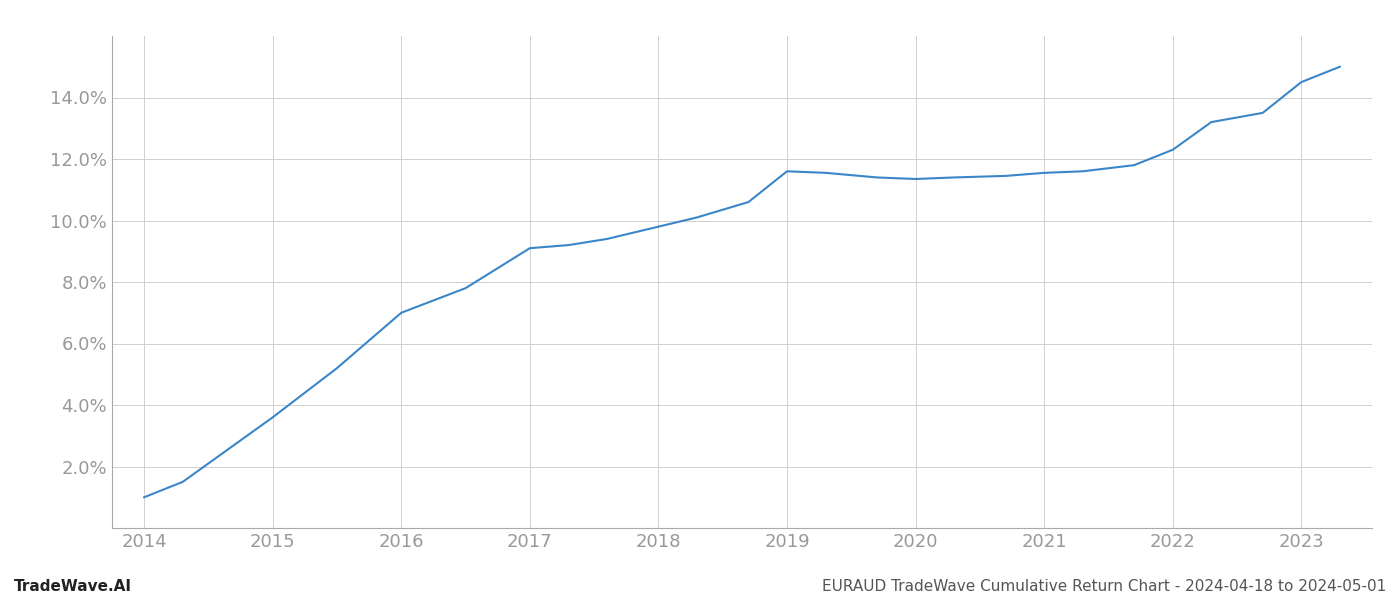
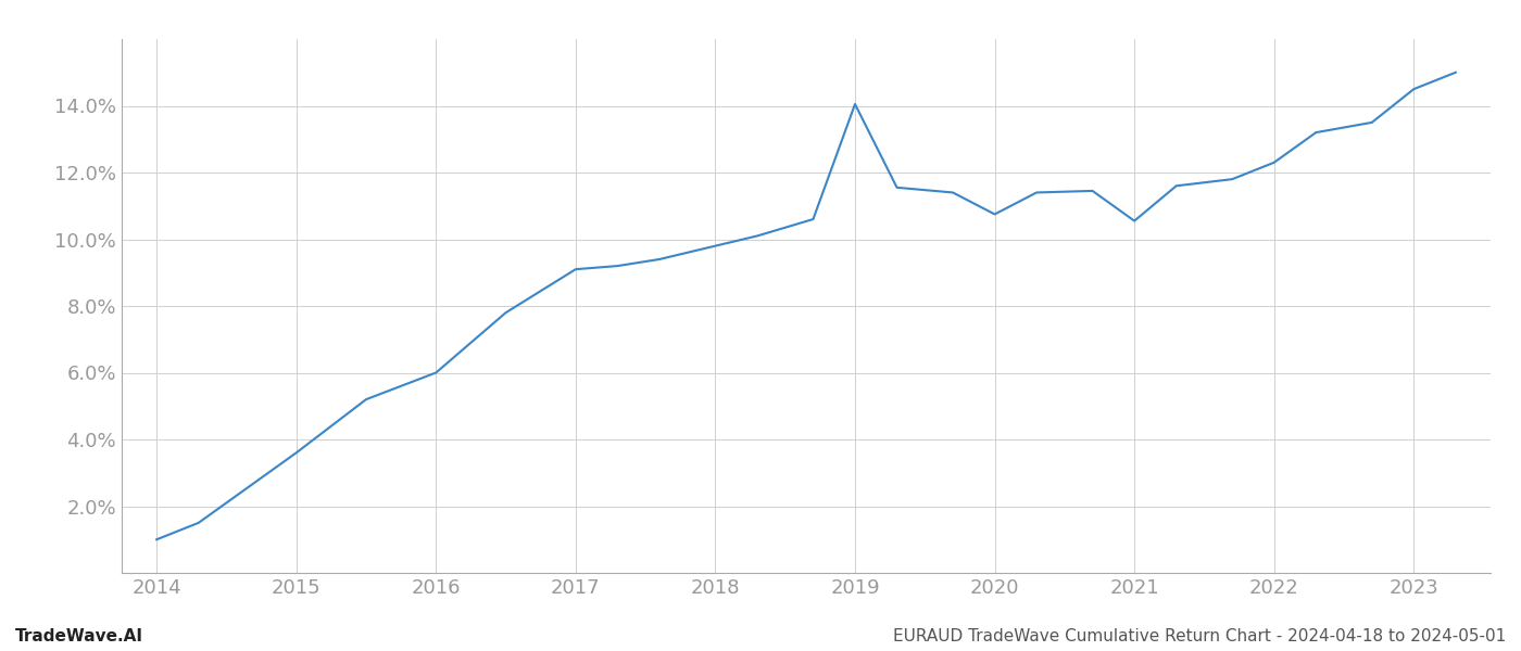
2016: 7.00% -> 6.00%
2019: 11.60% -> 14.05%
2020: 11.35% -> 10.75%
2021: 11.55% -> 10.55%
